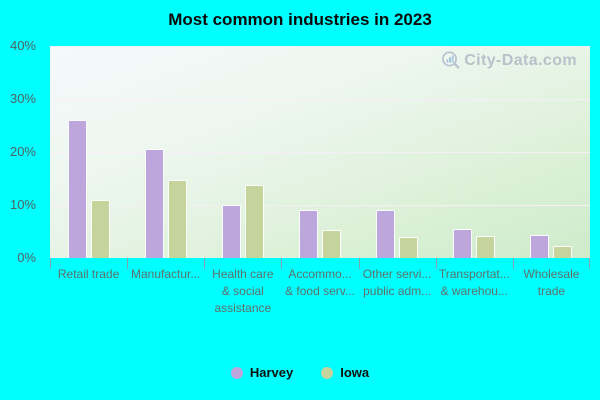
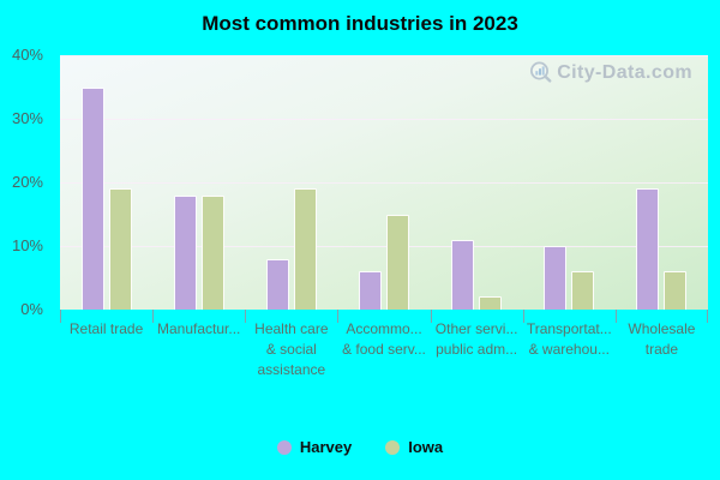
Harvey/Retail trade: 26% -> 35%
Iowa/Retail trade: 11% -> 19%
Harvey/Manufactur...: 20% -> 18%
Iowa/Manufactur...: 15% -> 18%
Harvey/Health care & social assistance: 10% -> 8%
Iowa/Health care & social assistance: 14% -> 19%
Harvey/Accommo... & food serv...: 9% -> 6%
Iowa/Accommo... & food serv...: 5% -> 15%
Harvey/Other servi... public adm...: 9% -> 11%
Iowa/Other servi... public adm...: 4% -> 2%
Harvey/Transportat... & warehou...: 6% -> 10%
Iowa/Transportat... & warehou...: 4% -> 6%
Harvey/Wholesale trade: 4% -> 19%
Iowa/Wholesale trade: 2% -> 6%
